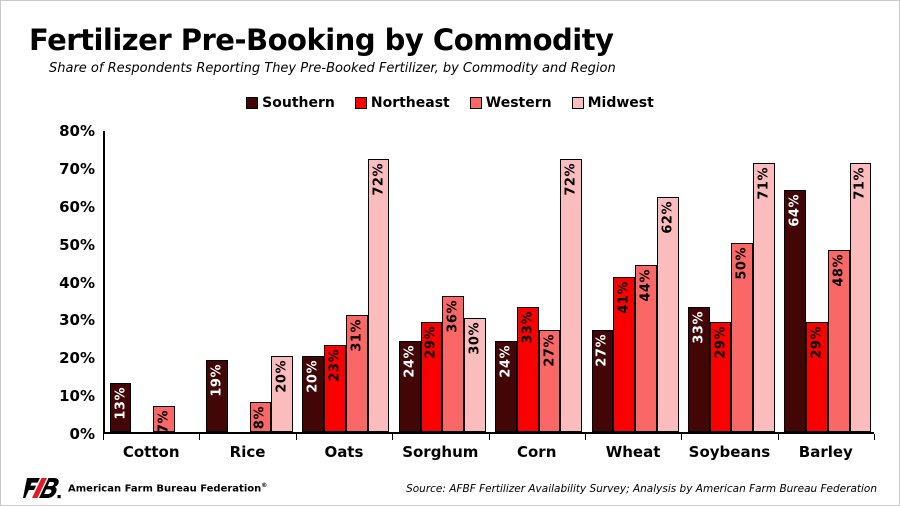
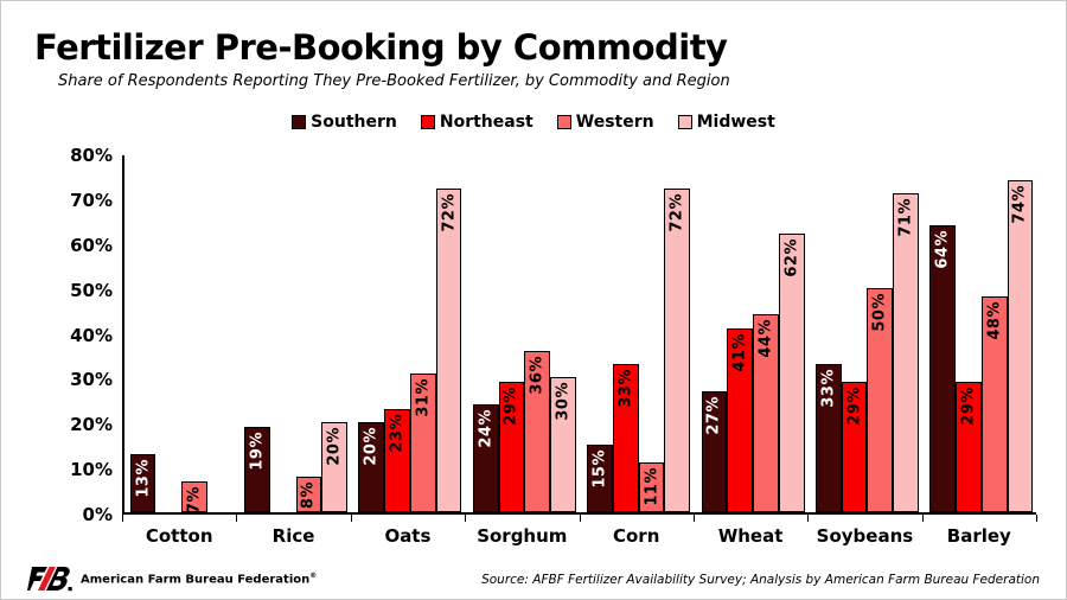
Southern/Corn: 24% -> 15%
Western/Corn: 27% -> 11%
Midwest/Barley: 71% -> 74%
